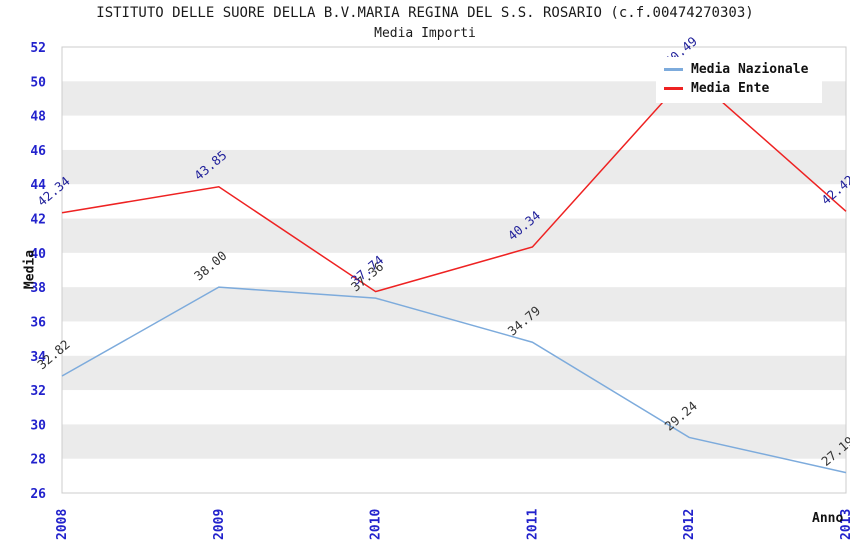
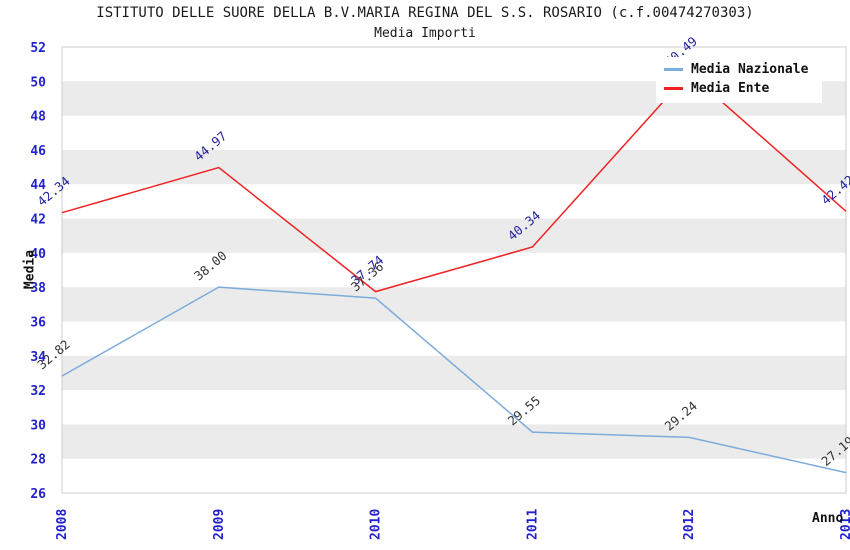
Media Ente/2009: 43.85 -> 44.97
Media Nazionale/2011: 34.79 -> 29.55
